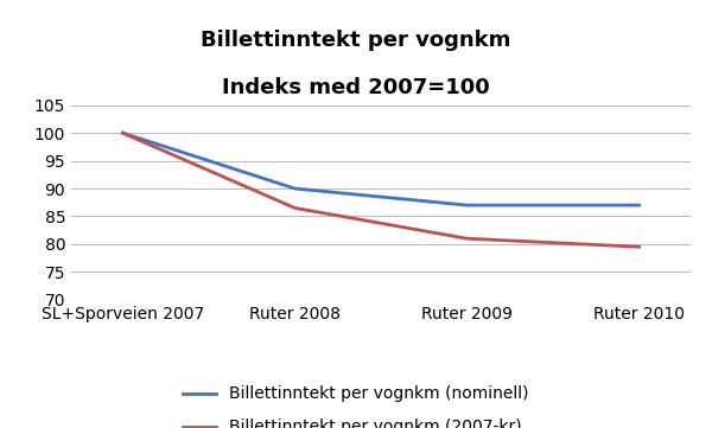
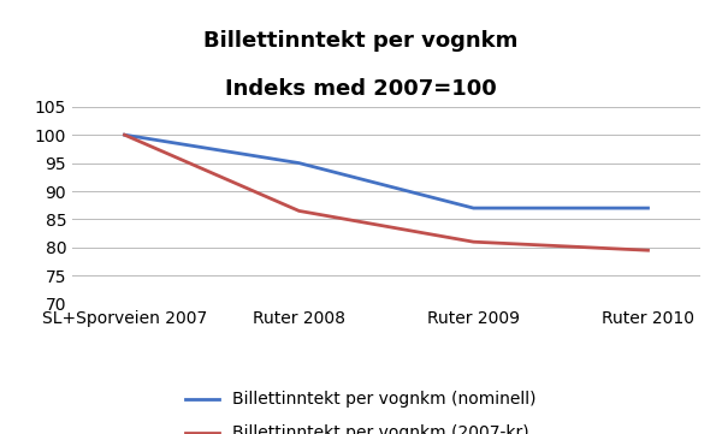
Billettinntekt per vognkm (nominell)/Ruter 2008: 90 -> 95
